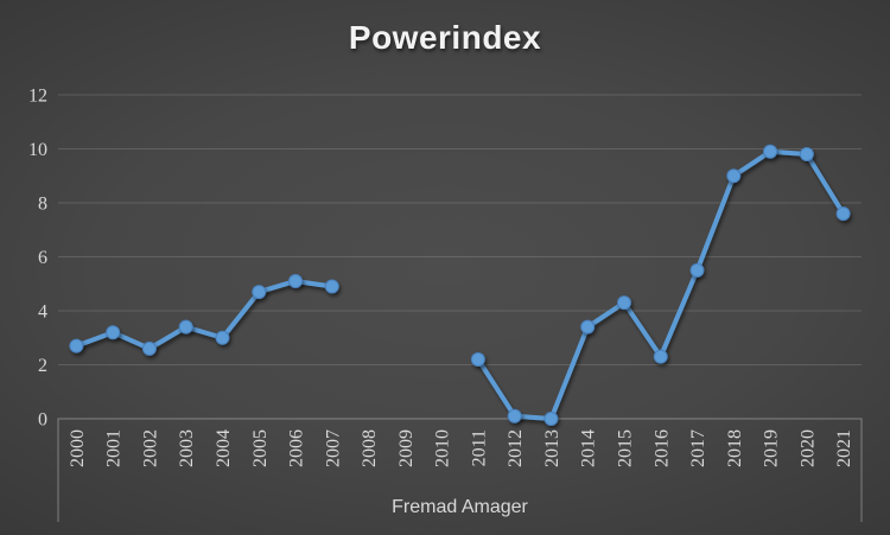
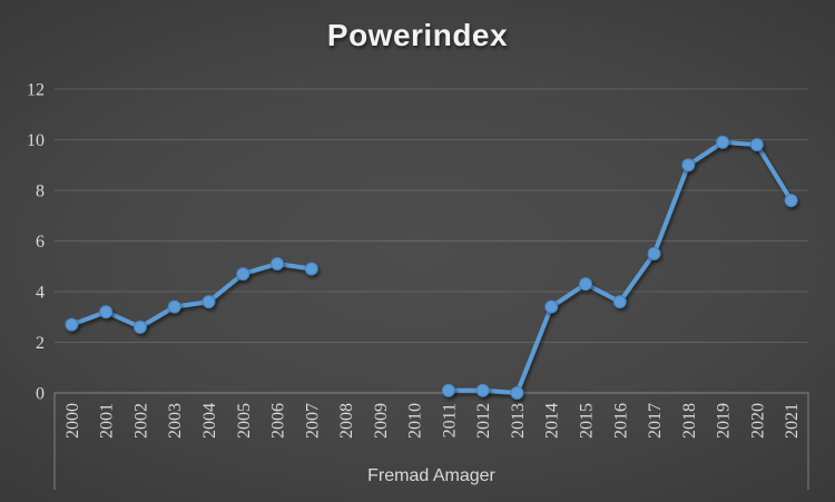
2004: 3.0 -> 3.6
2011: 2.2 -> 0.1
2016: 2.3 -> 3.6
